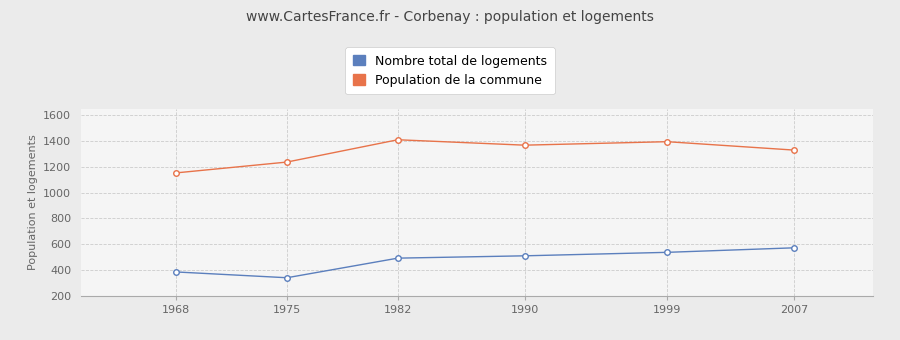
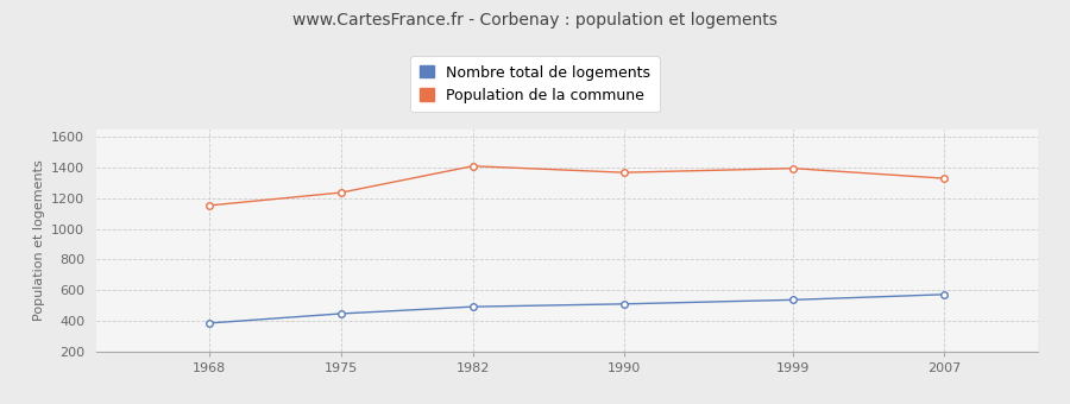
Nombre total de logements/1975: 340 -> 450
